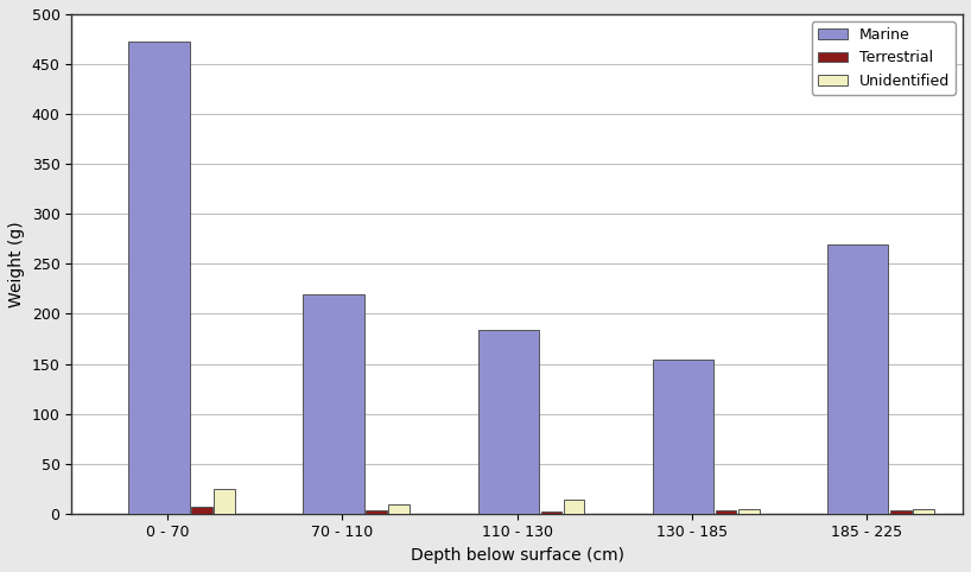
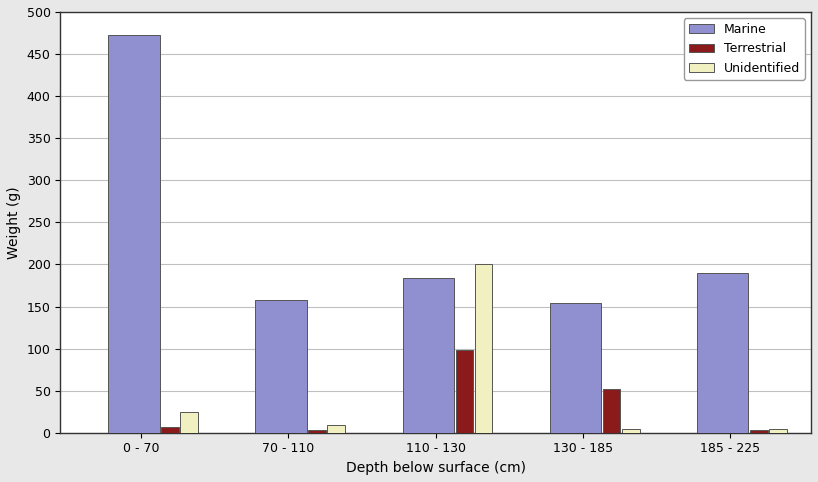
Marine/70 - 110: 219 -> 158
Terrestrial/110 - 130: 2 -> 98
Unidentified/110 - 130: 14 -> 200
Terrestrial/130 - 185: 3 -> 52
Marine/185 - 225: 270 -> 190
